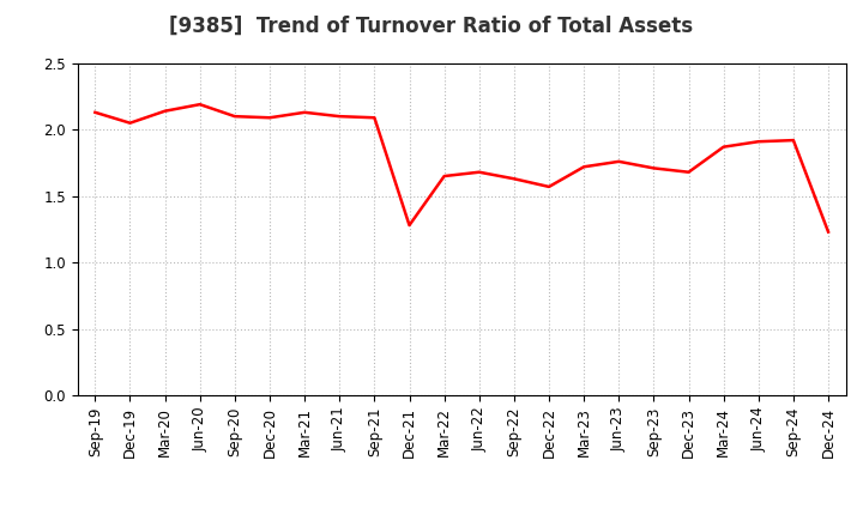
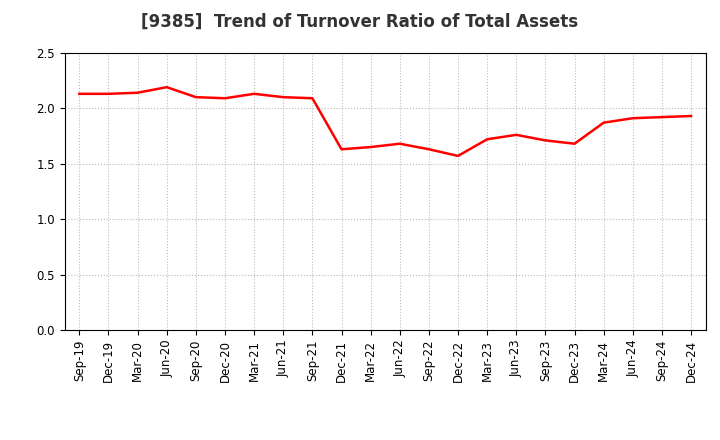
Dec-19: 2.05 -> 2.13
Dec-21: 1.28 -> 1.63
Dec-24: 1.23 -> 1.93
